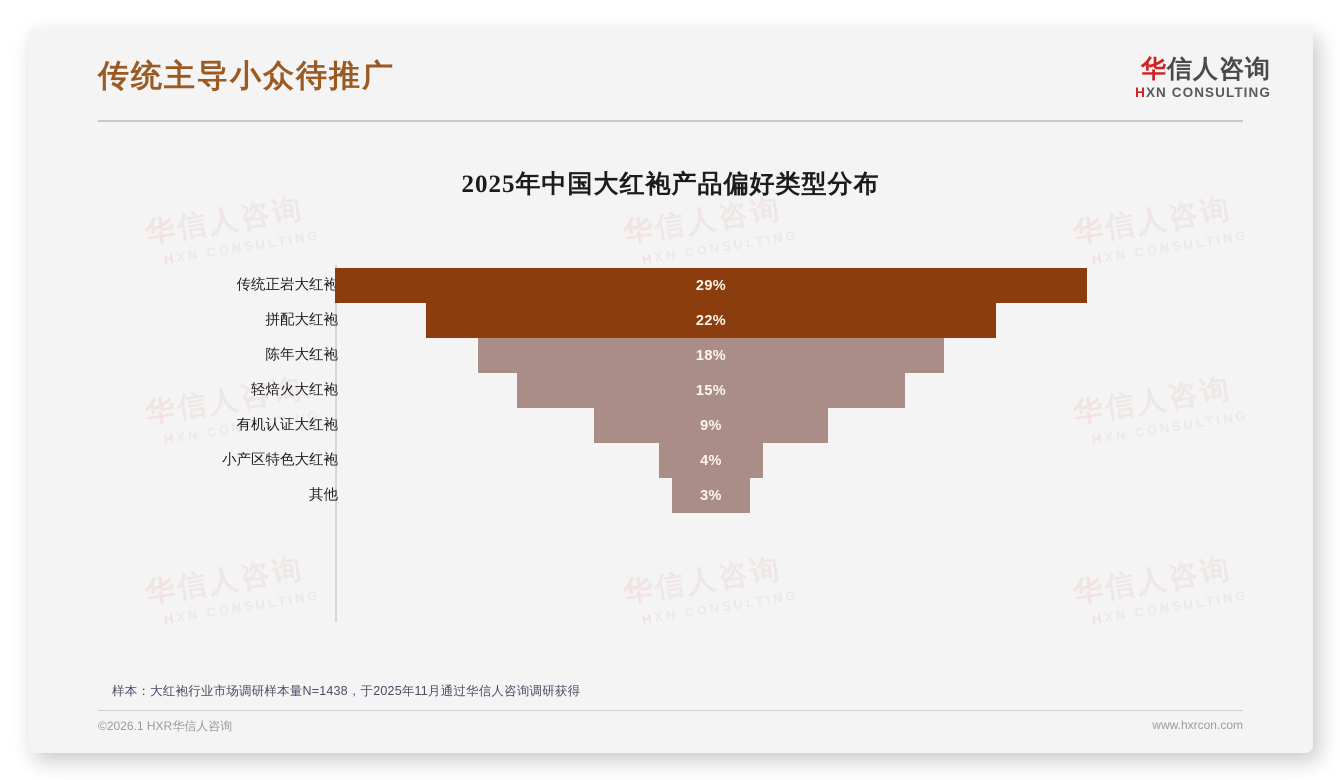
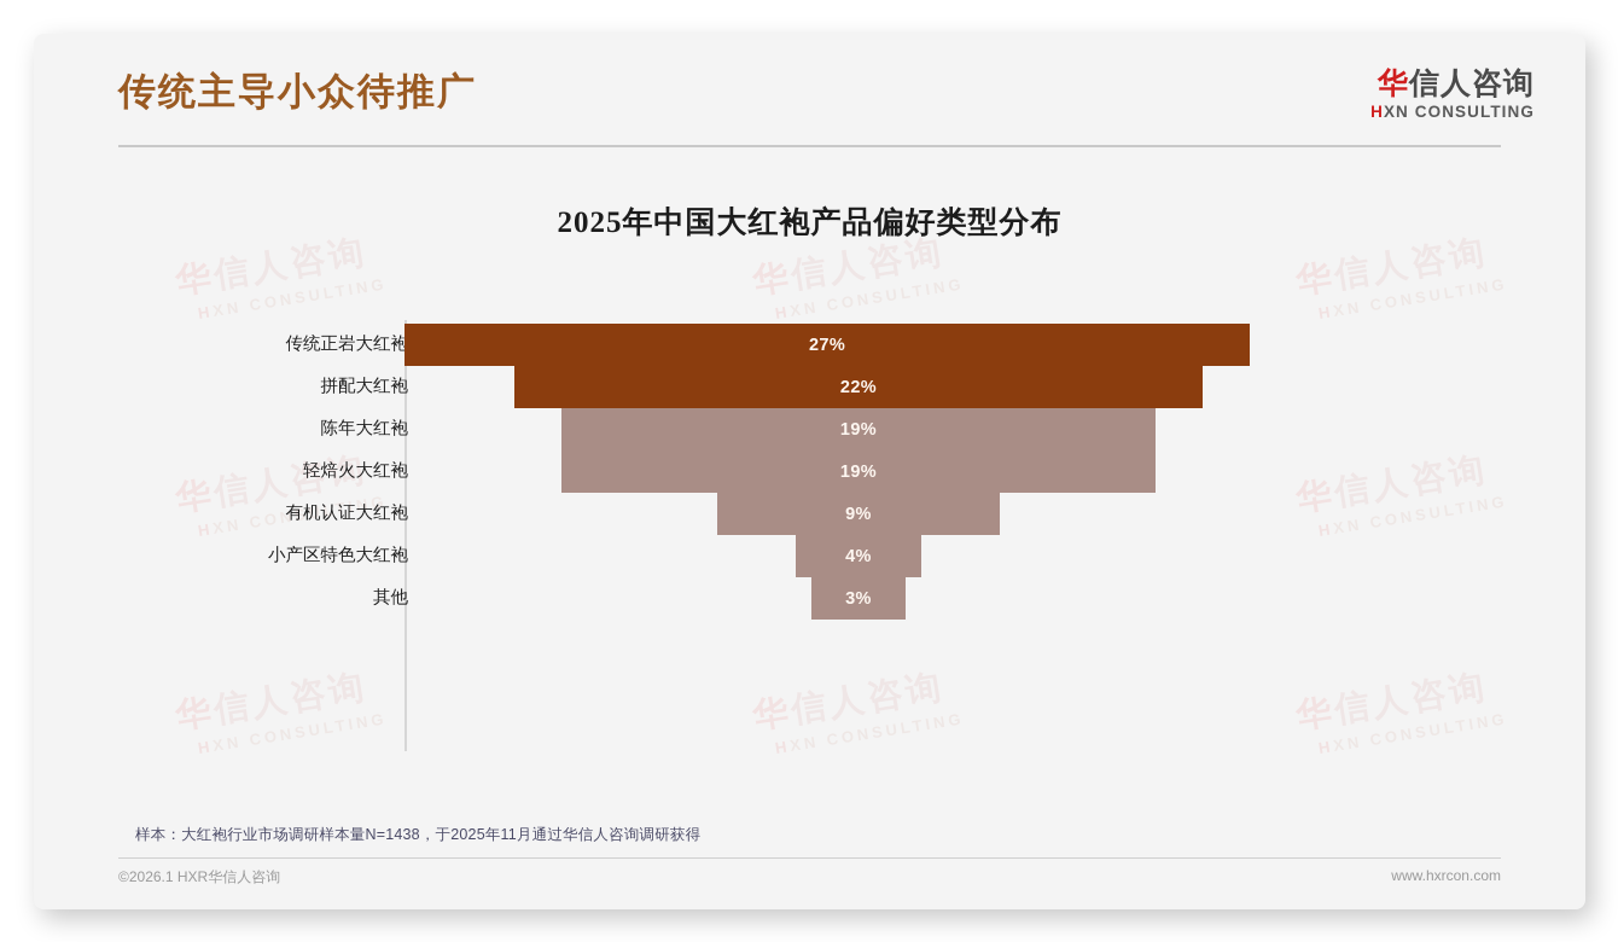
传统正岩大红袍: 29% -> 27%
陈年大红袍: 18% -> 19%
轻焙火大红袍: 15% -> 19%
